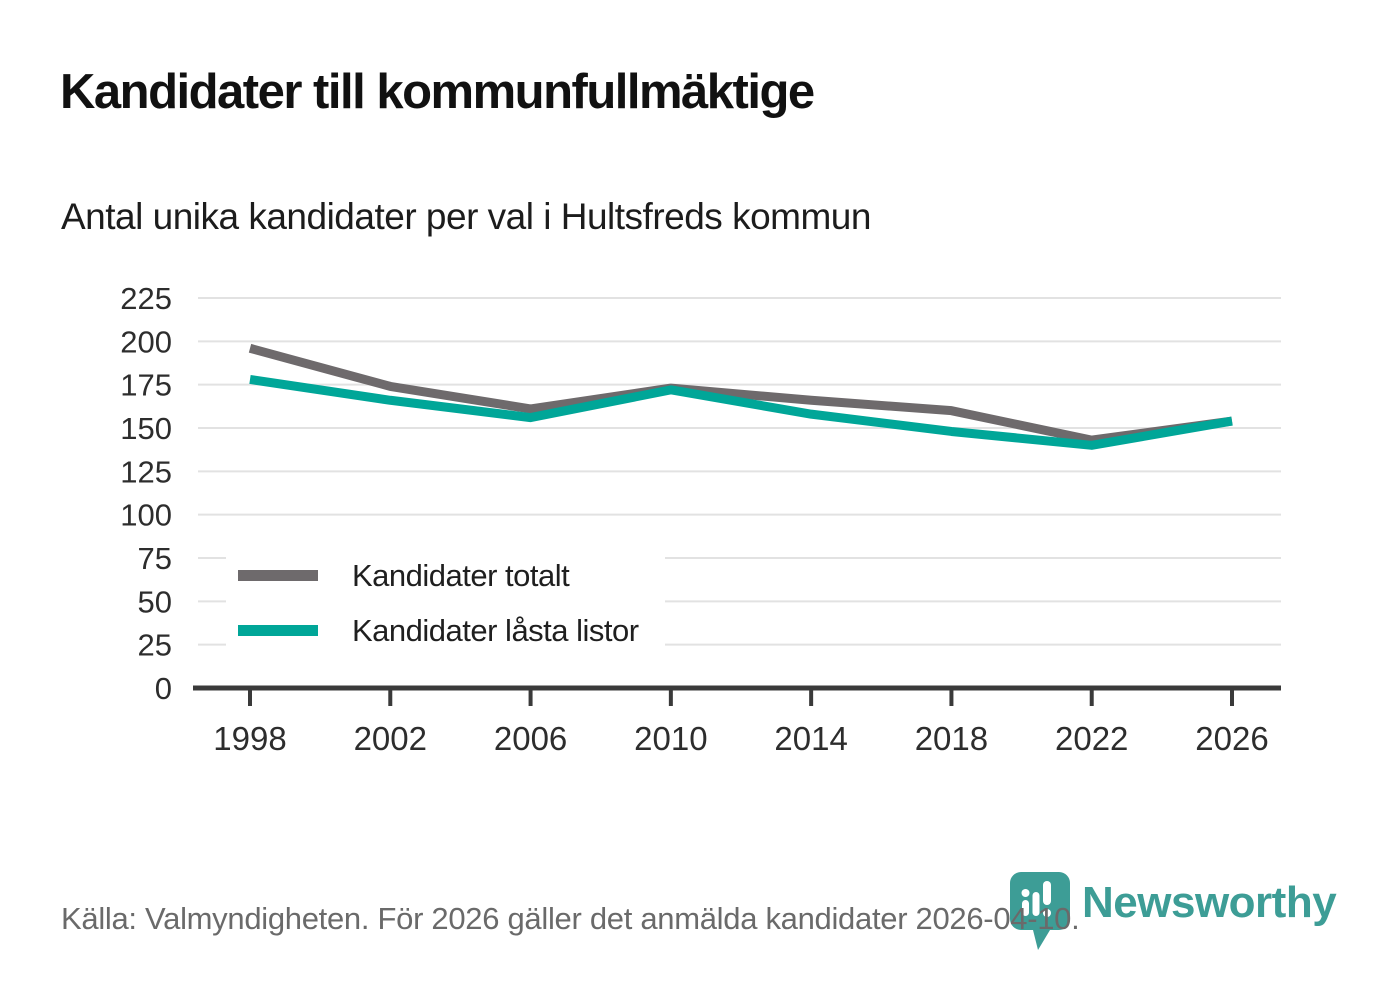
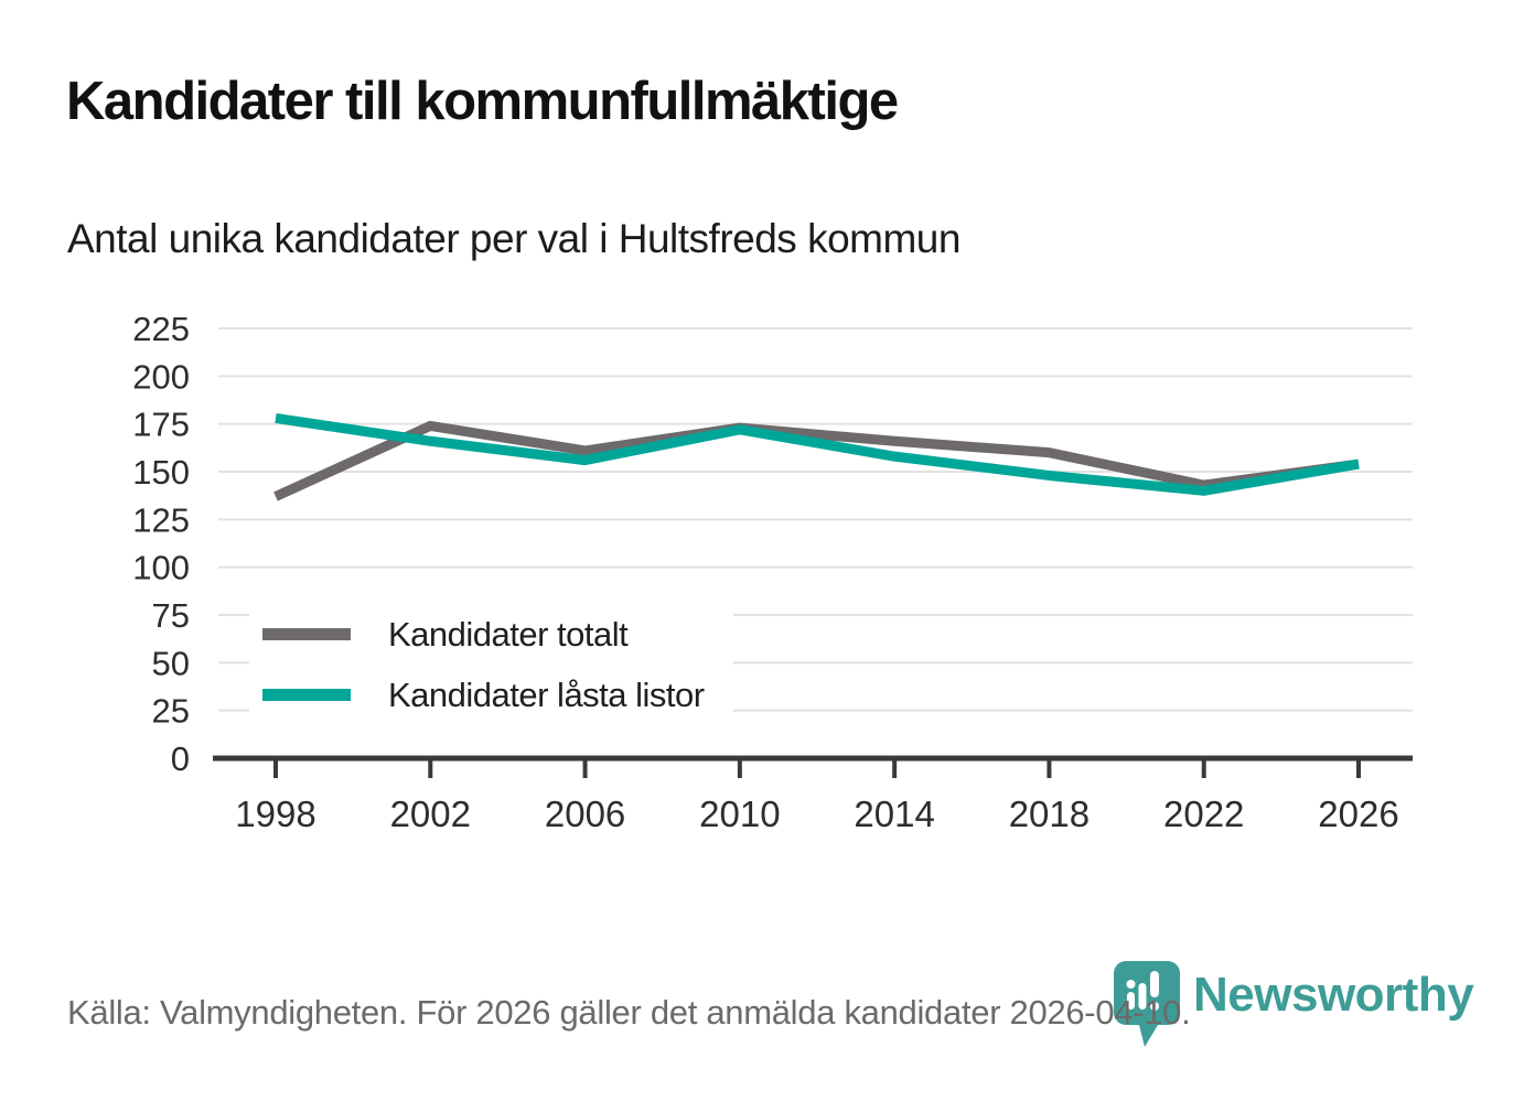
Kandidater totalt/1998: 196 -> 137
